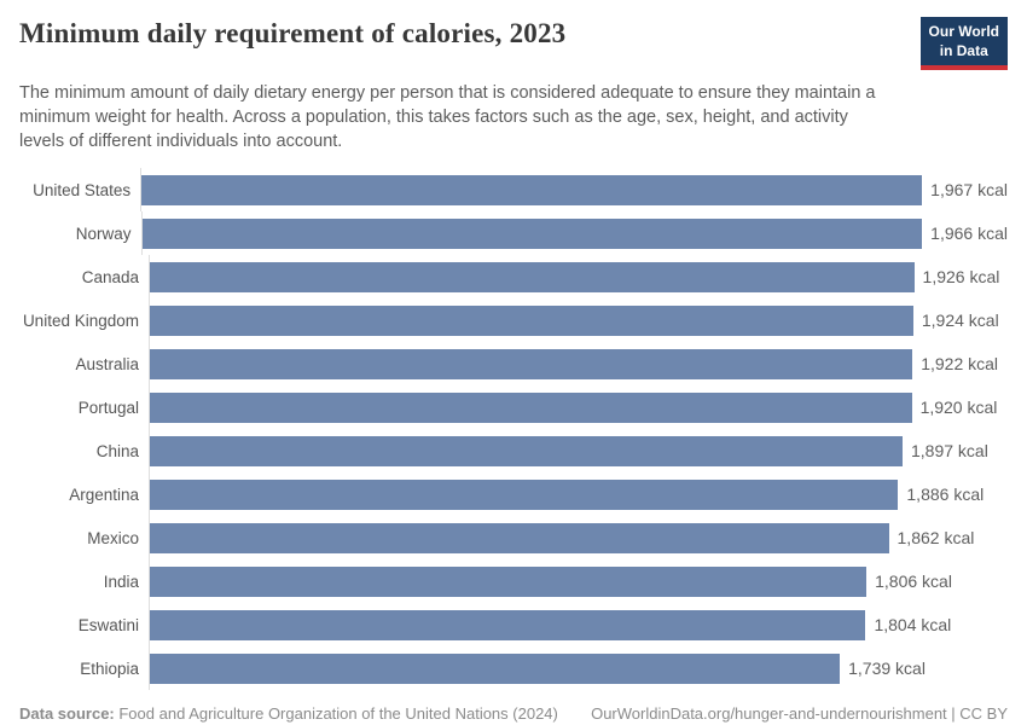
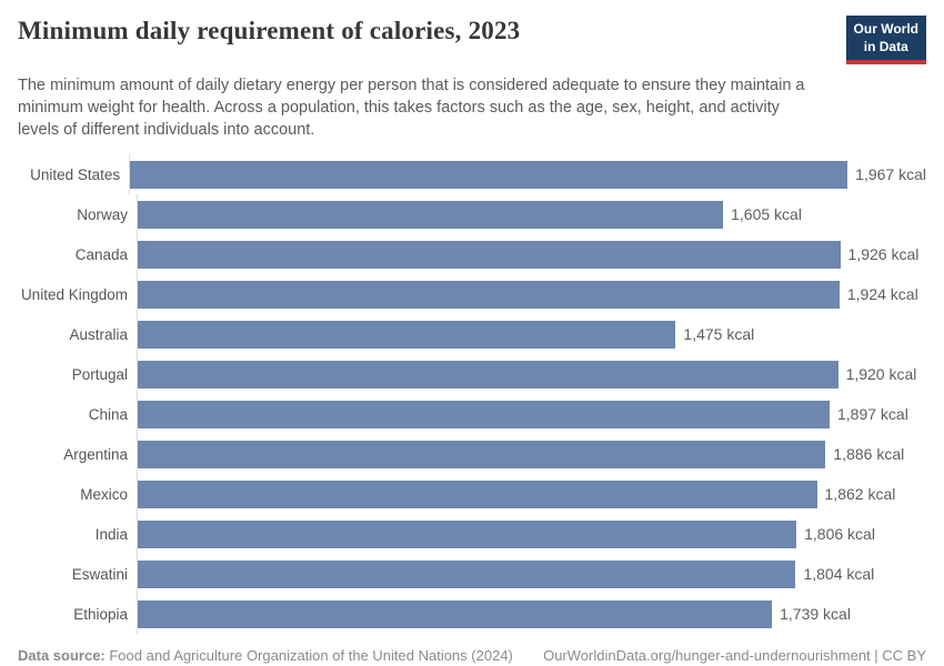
Norway: 1,966 -> 1,605
Australia: 1,922 -> 1,475
